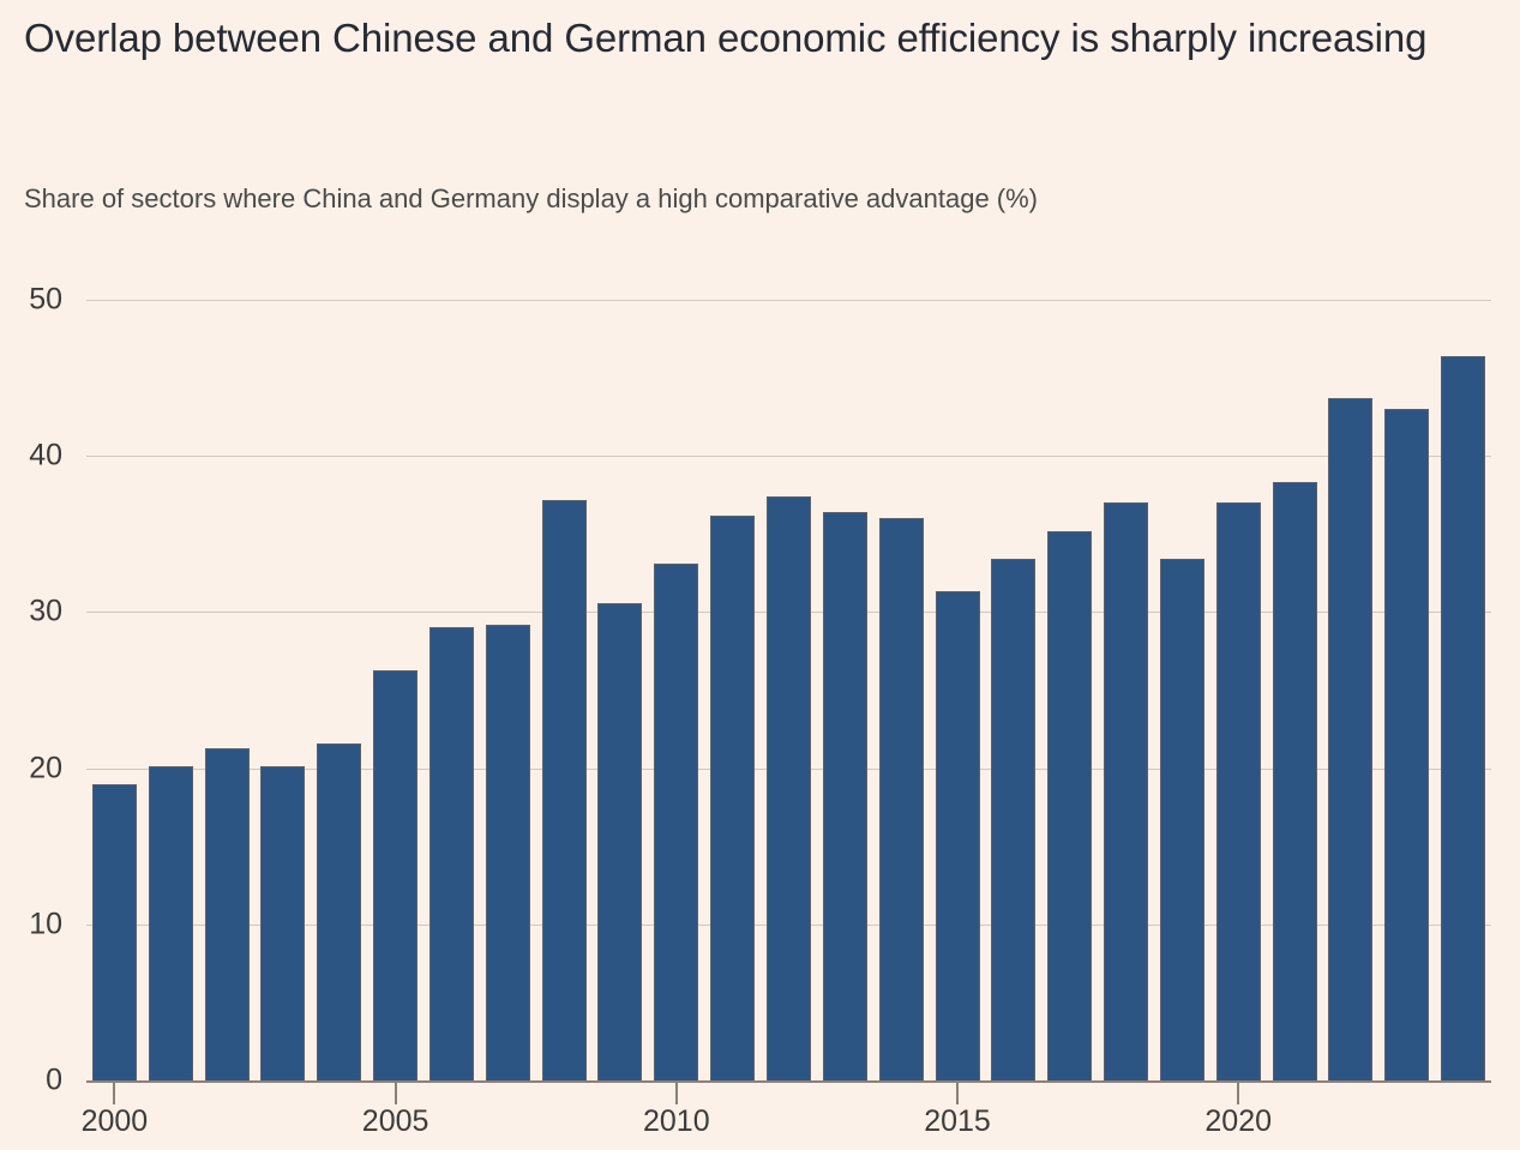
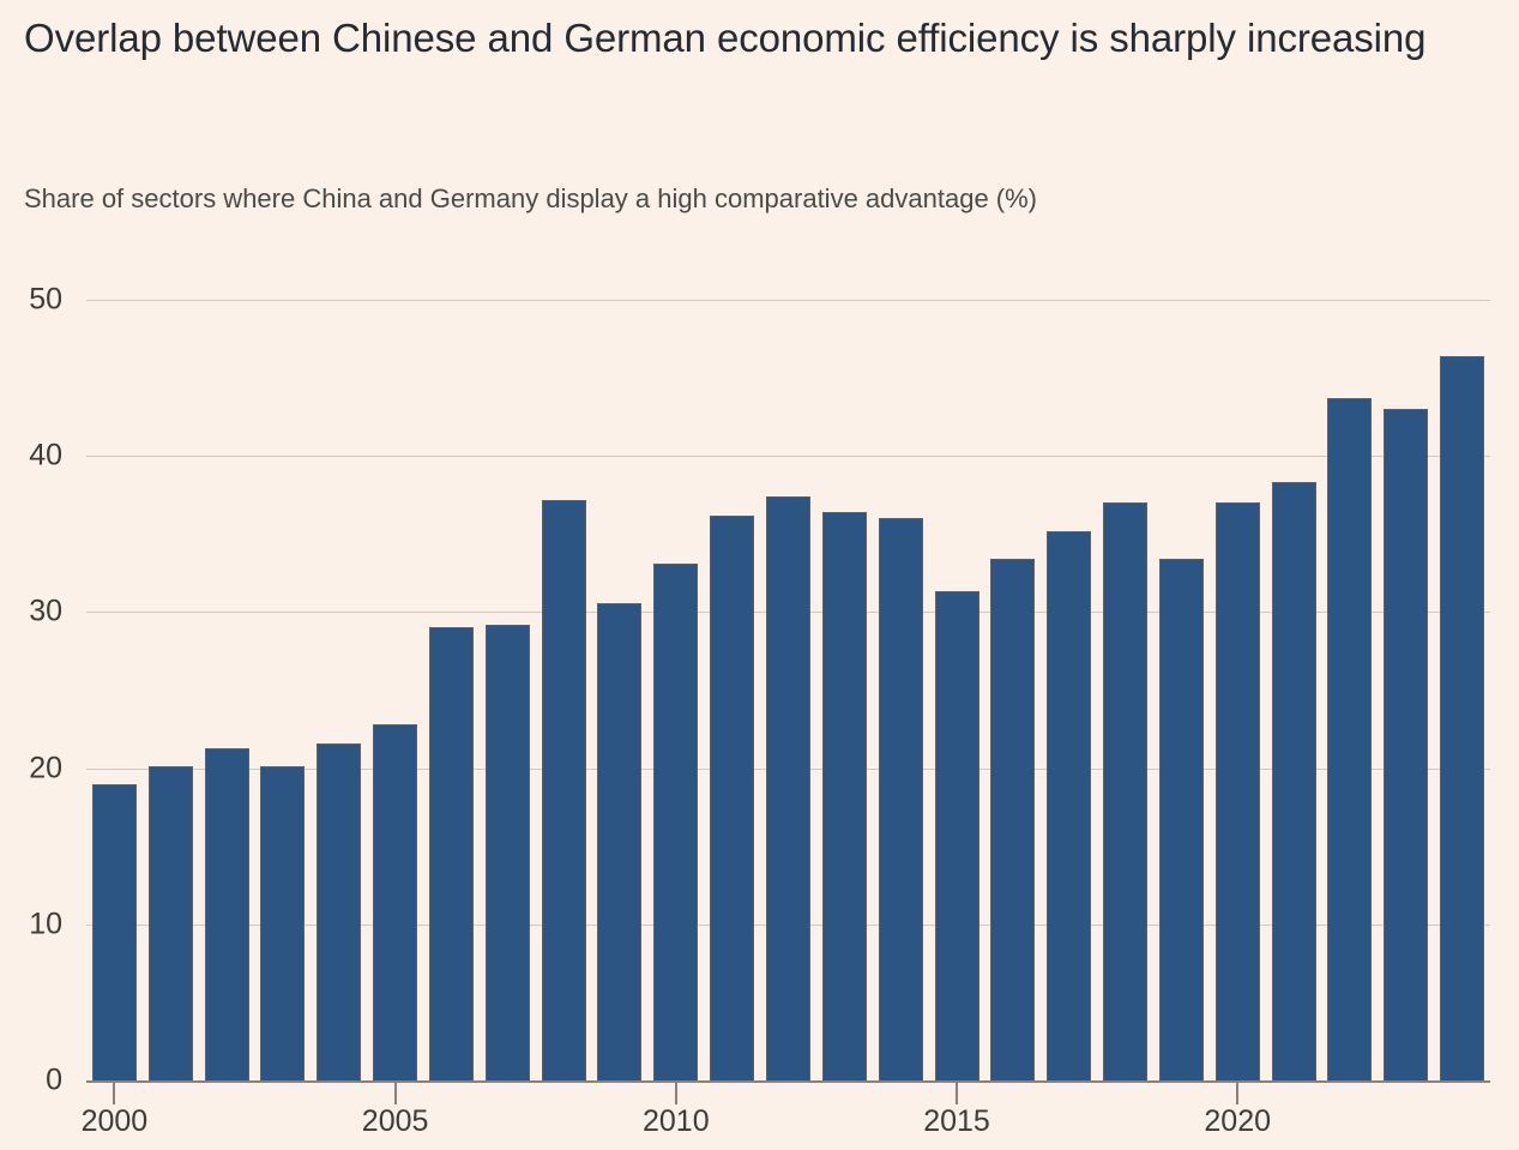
2005: 26.3 -> 22.8
